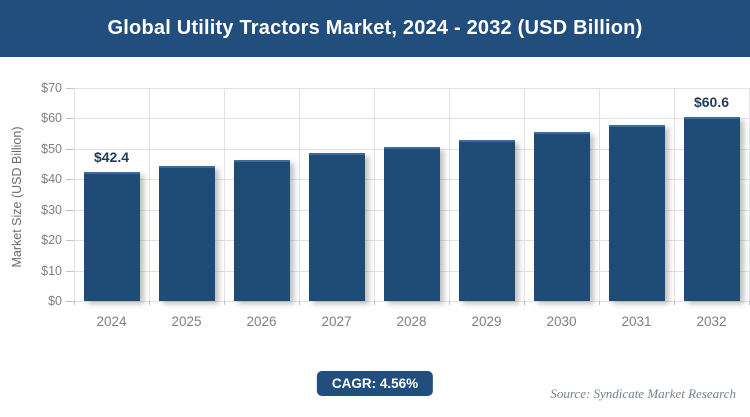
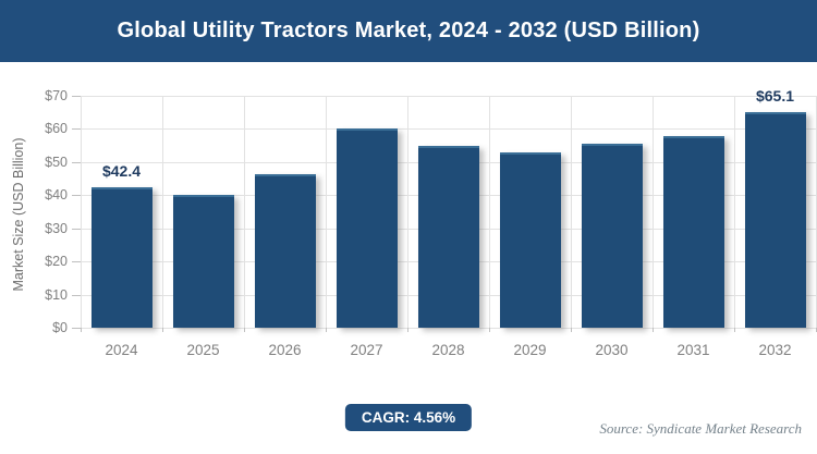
2025: $44 -> $40
2027: $48 -> $60
2028: $51 -> $55
2032: $60.6 -> $65.1
